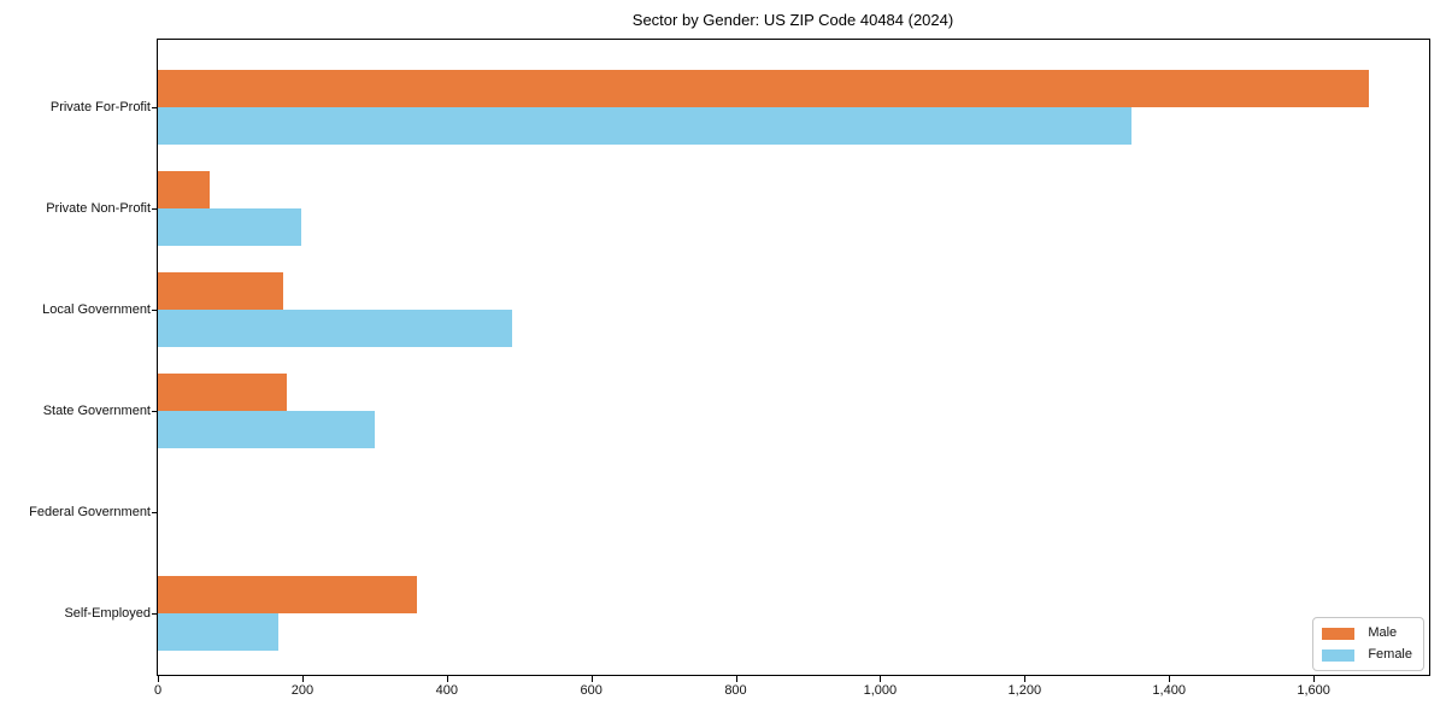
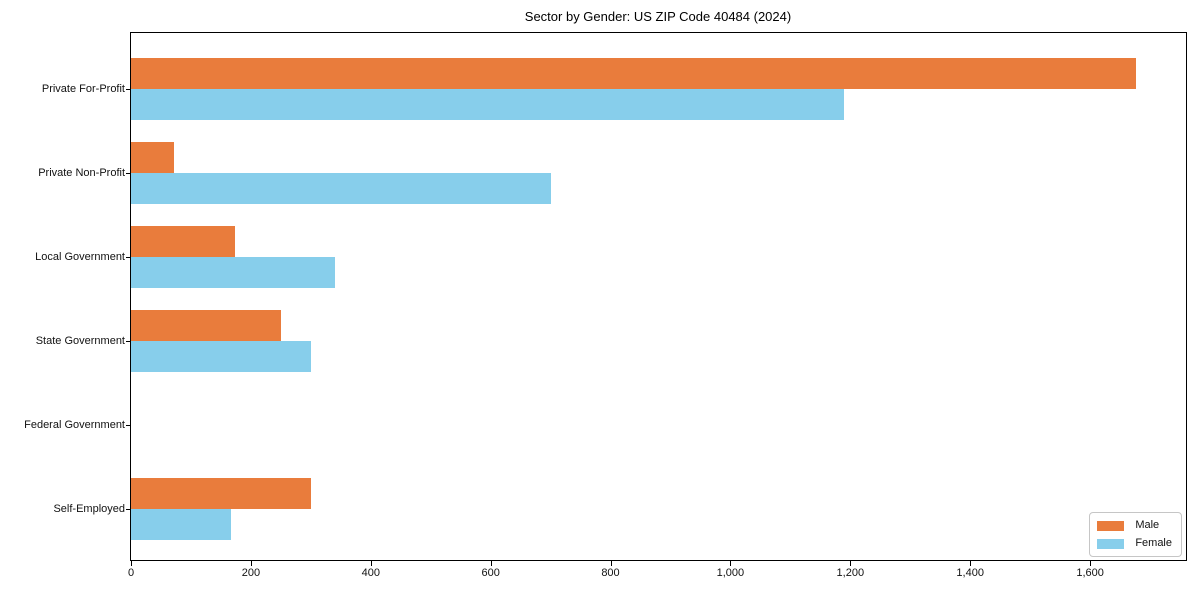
Female/Private For-Profit: 1350 -> 1190
Female/Private Non-Profit: 200 -> 700
Female/Local Government: 490 -> 340
Male/State Government: 180 -> 250
Male/Self-Employed: 360 -> 300
